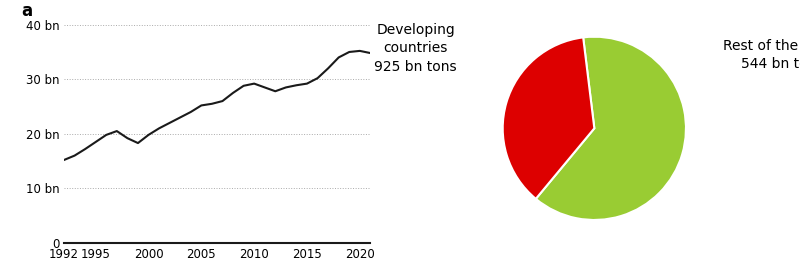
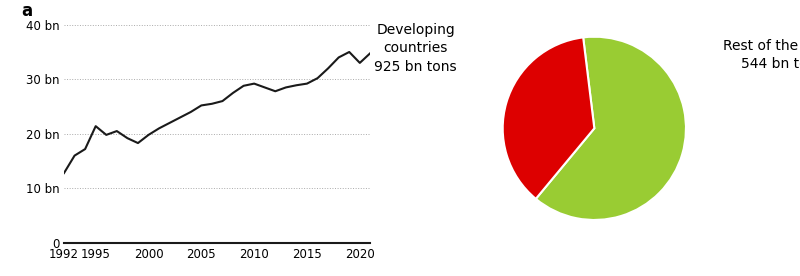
1992: 15.2 bn -> 12.8 bn
1995: 18.5 bn -> 21.4 bn
2020: 35.2 bn -> 33.0 bn
